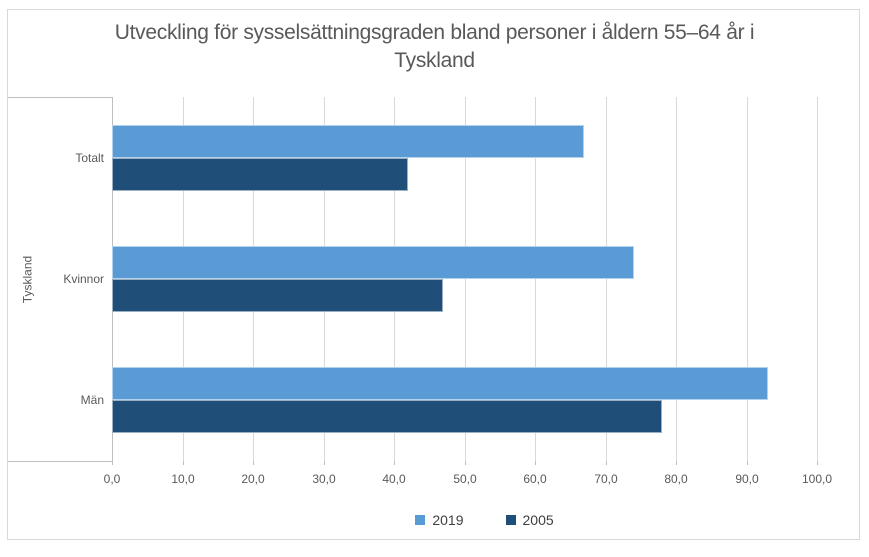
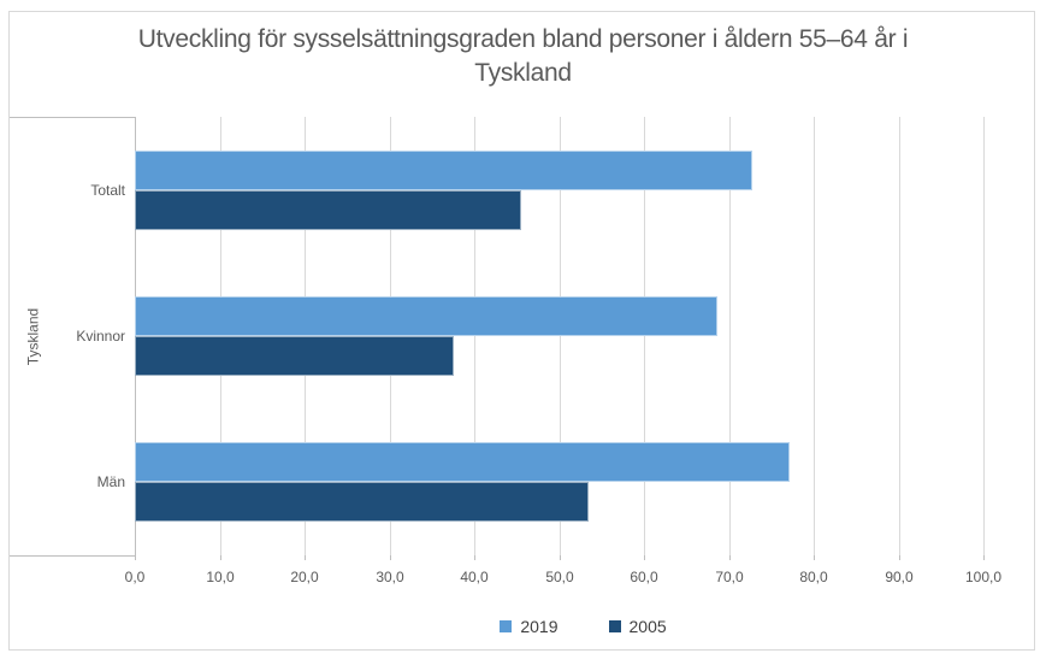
2019/Totalt: 67 -> 73
2005/Totalt: 42 -> 46
2019/Kvinnor: 74 -> 69
2005/Kvinnor: 47 -> 38
2019/Män: 93 -> 77
2005/Män: 78 -> 54
